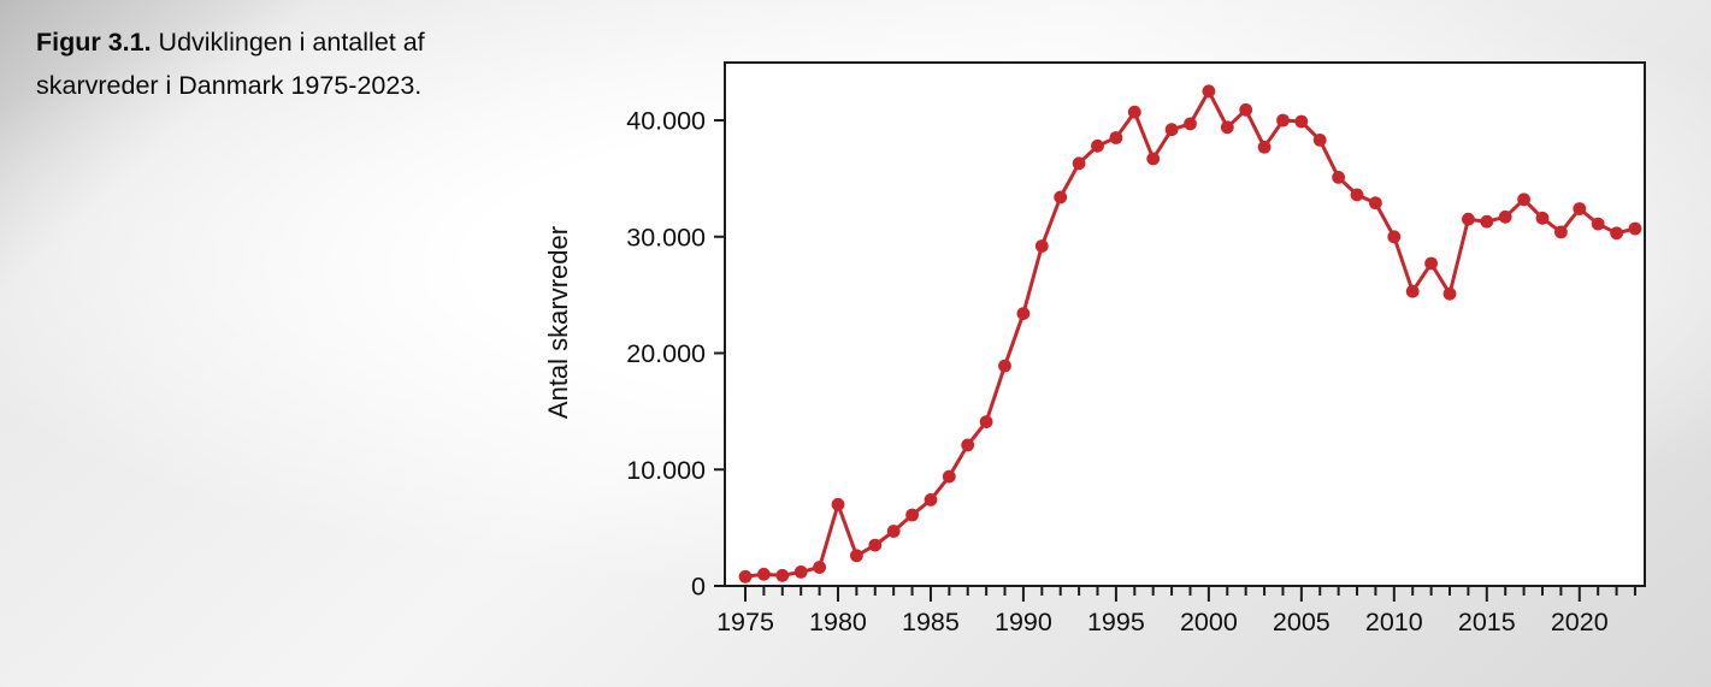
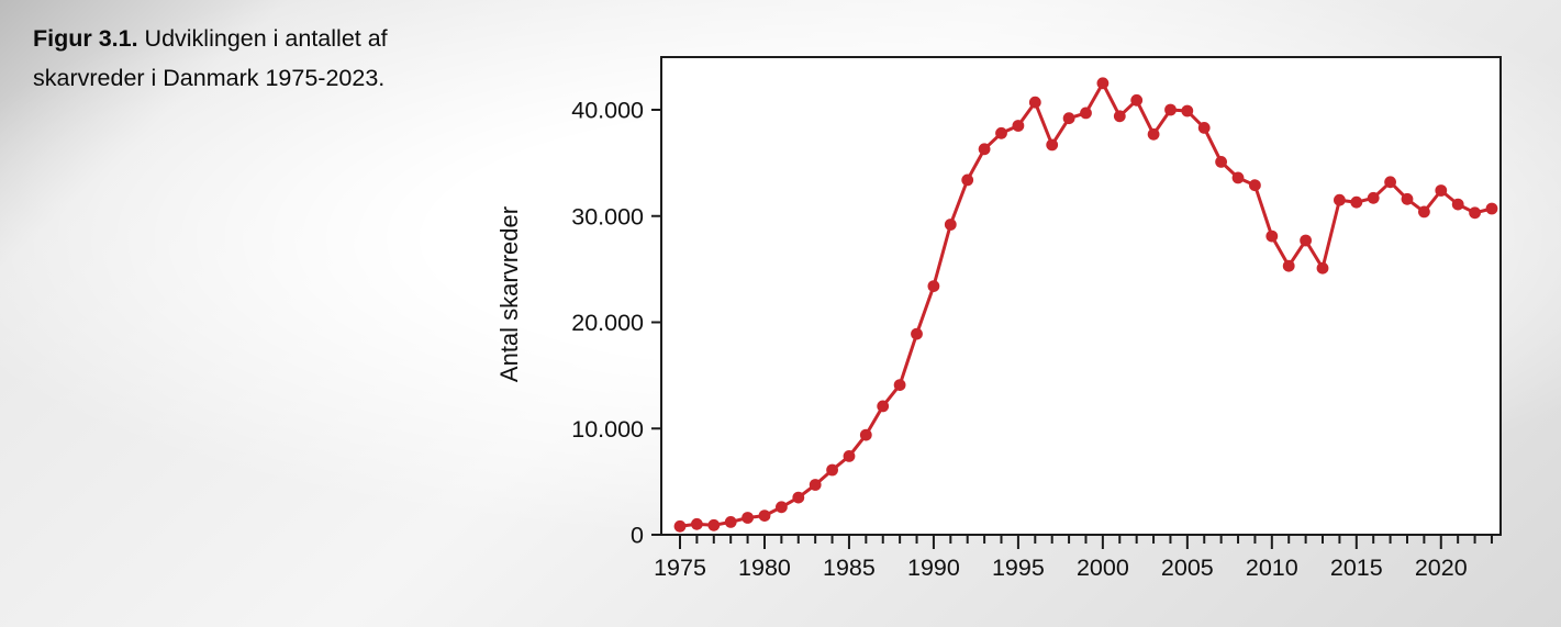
1980: 7000 -> 2000
2010: 30000 -> 28000
